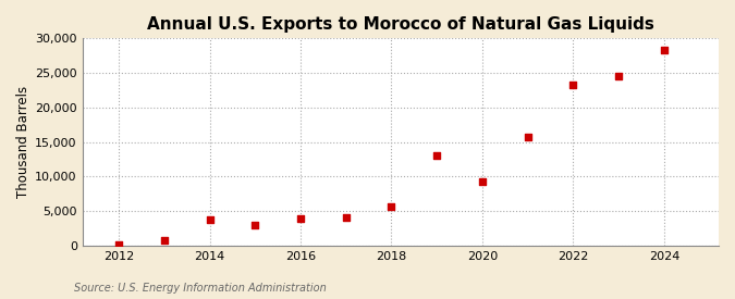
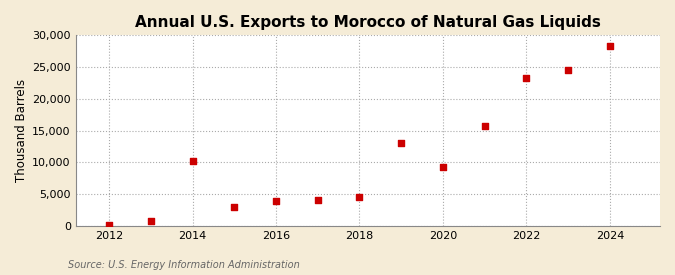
2014: 3,700 -> 10,200
2018: 5,600 -> 4,600
